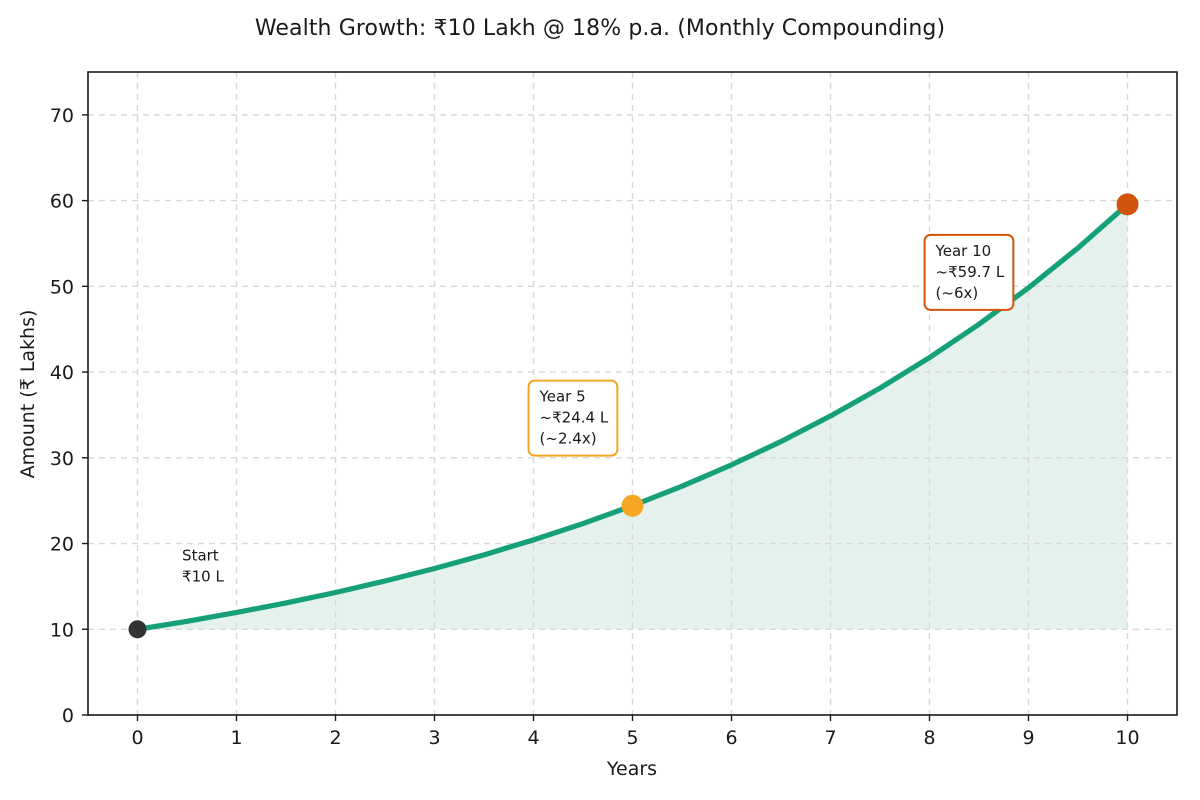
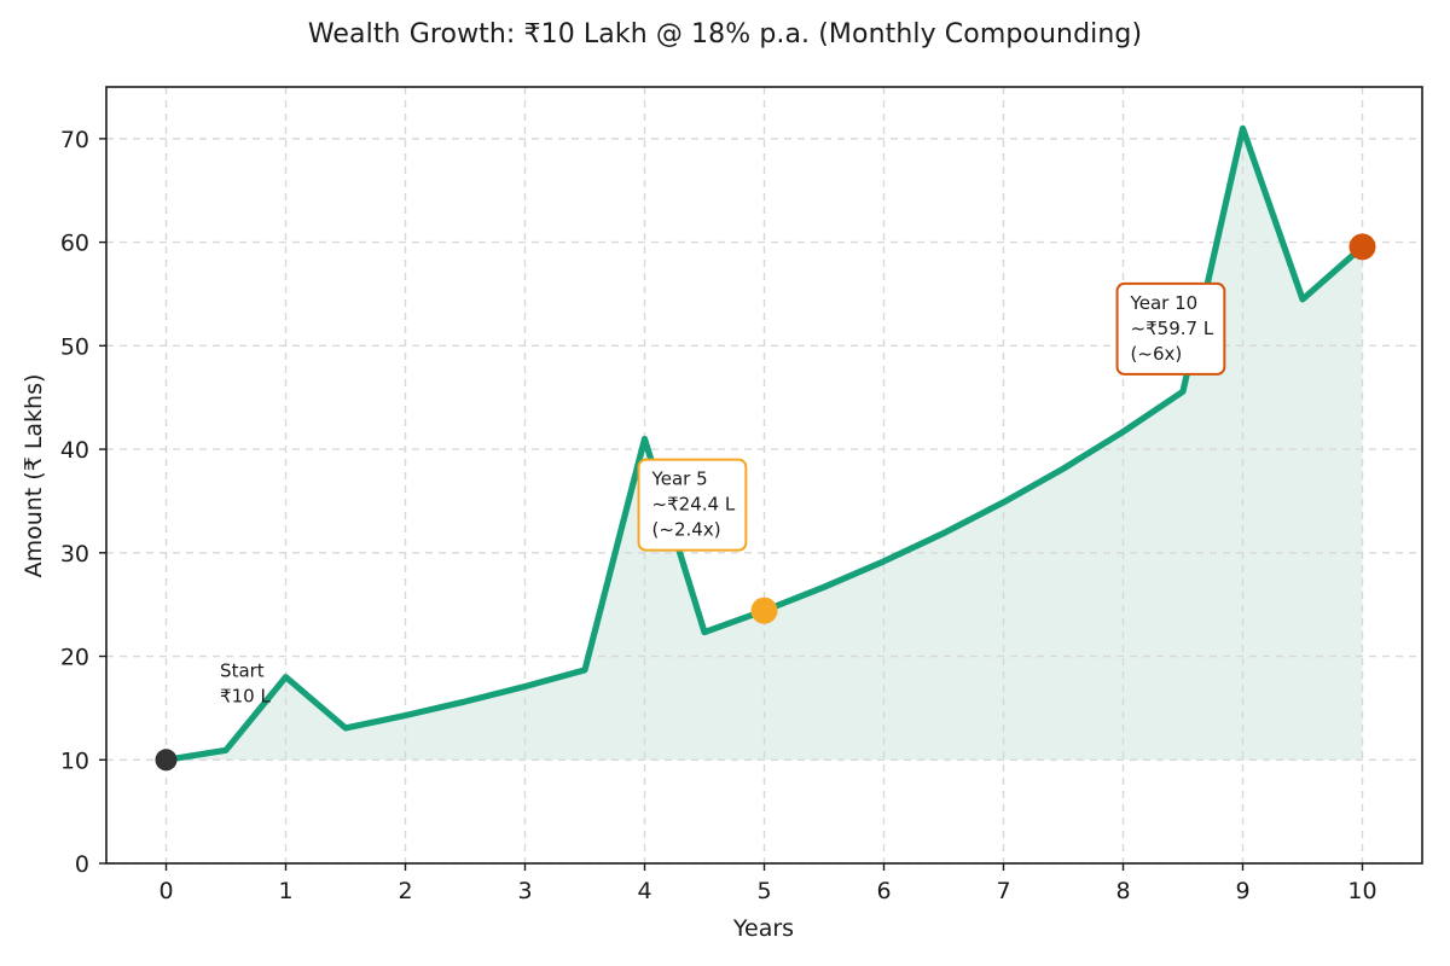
1: 12 -> 18
4: 20 -> 41
9: 50 -> 71
